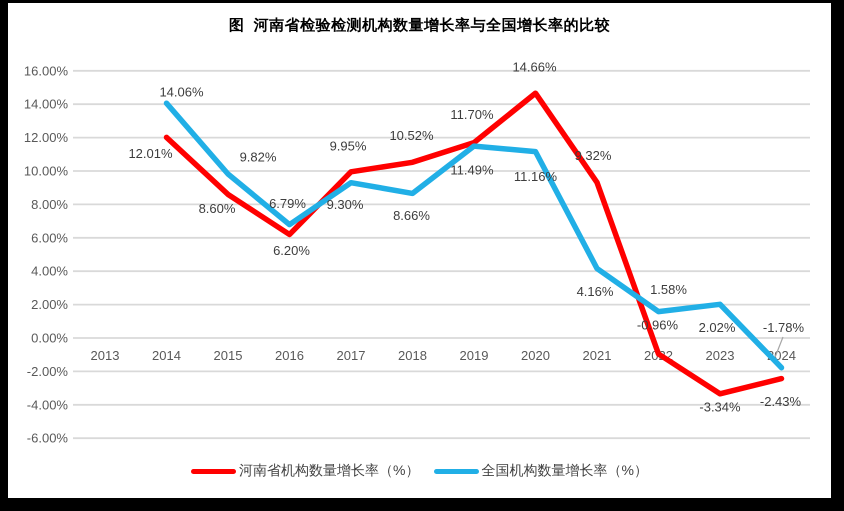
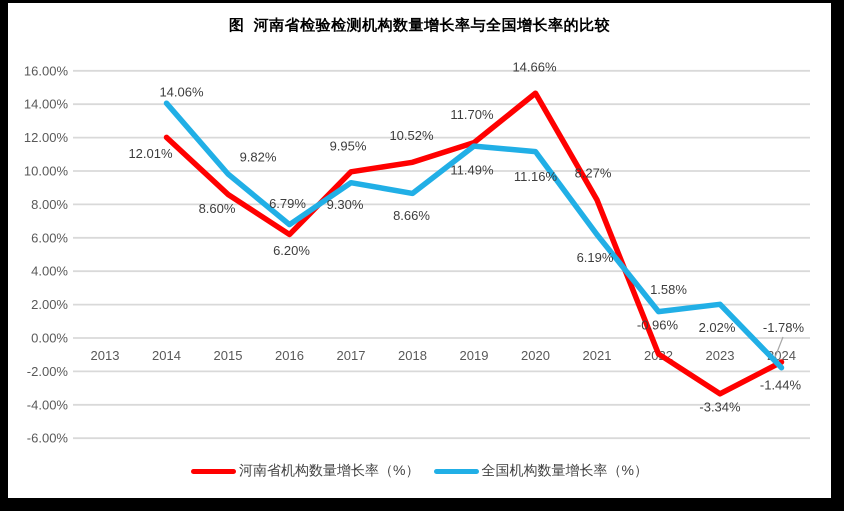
河南省机构数量增长率（%）/2021: 9.32% -> 8.27%
全国机构数量增长率（%）/2021: 4.16% -> 6.19%
河南省机构数量增长率（%）/2024: -2.43% -> -1.44%
